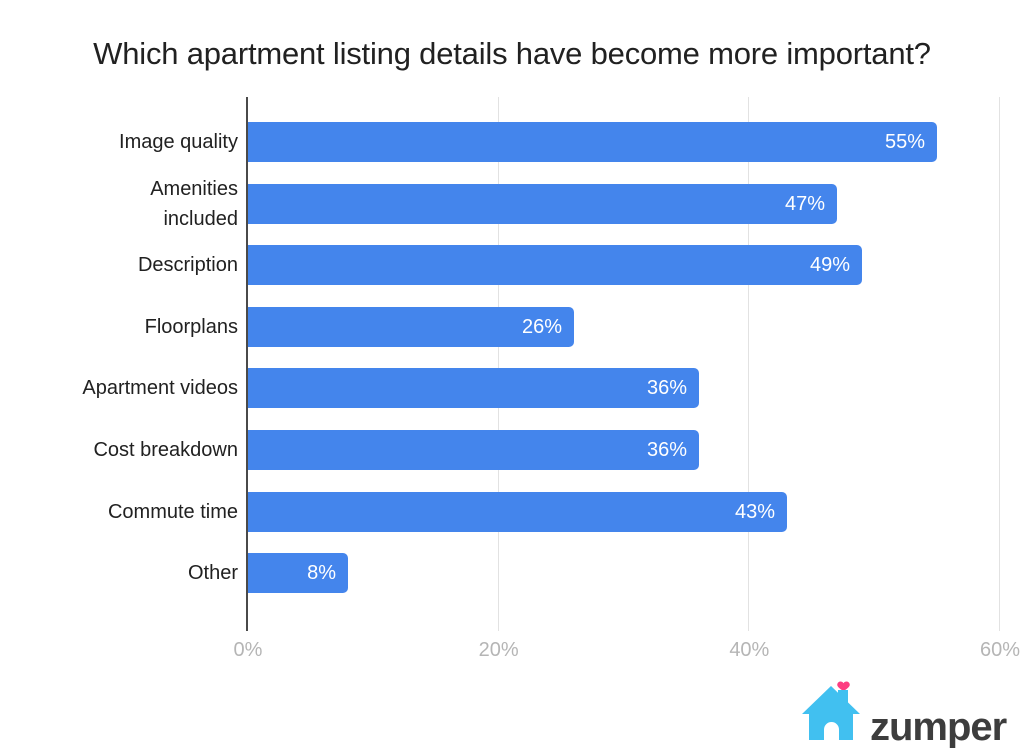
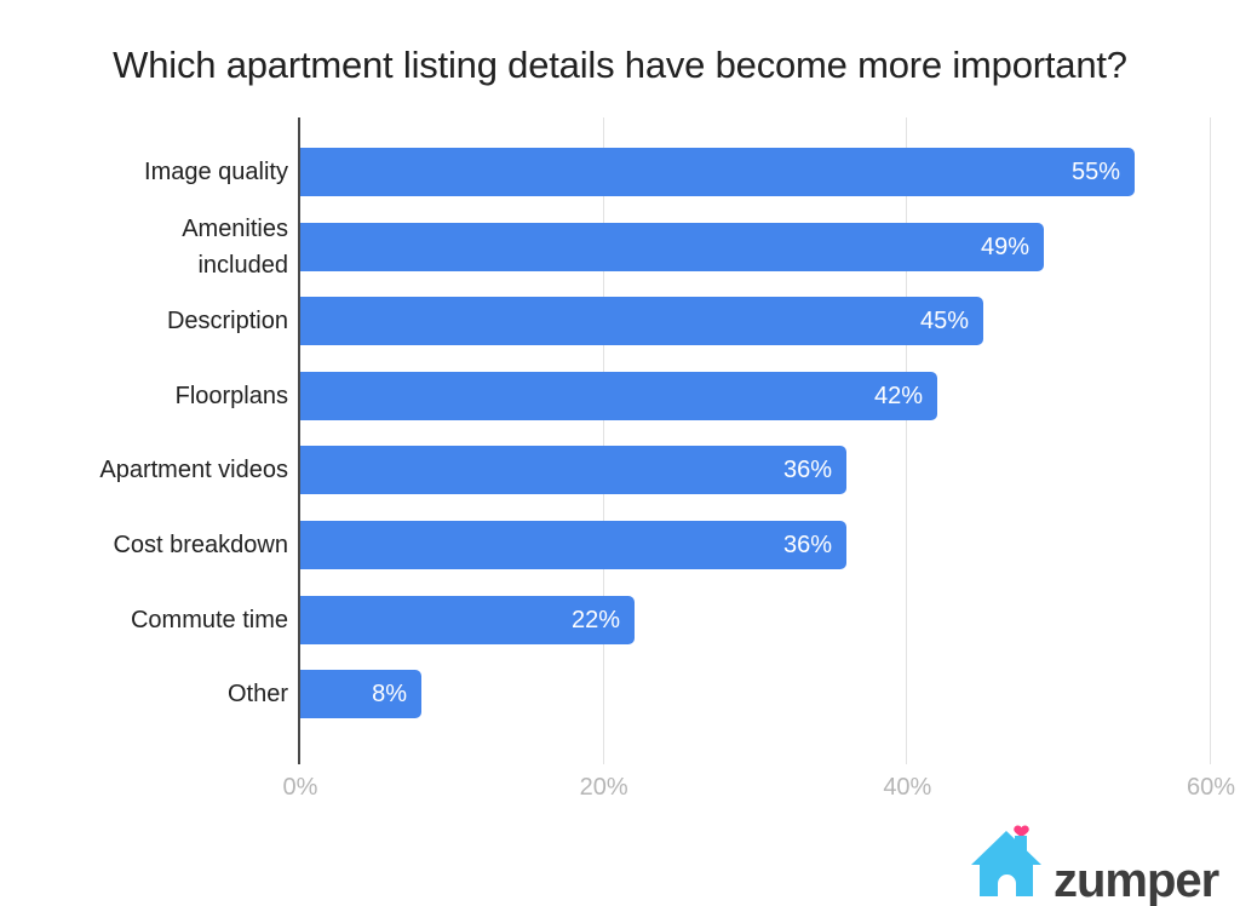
Amenities included: 47% -> 49%
Description: 49% -> 45%
Floorplans: 26% -> 42%
Commute time: 43% -> 22%
